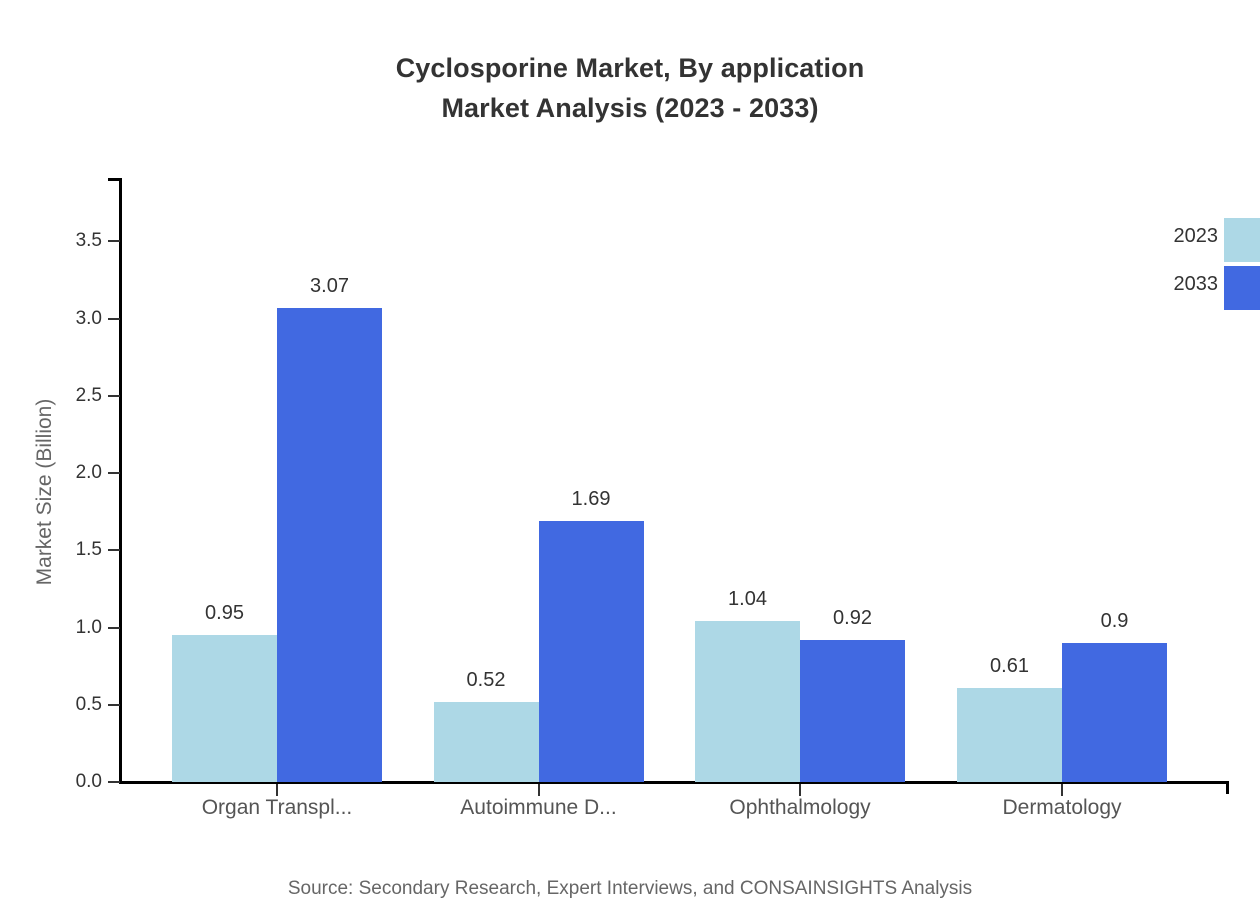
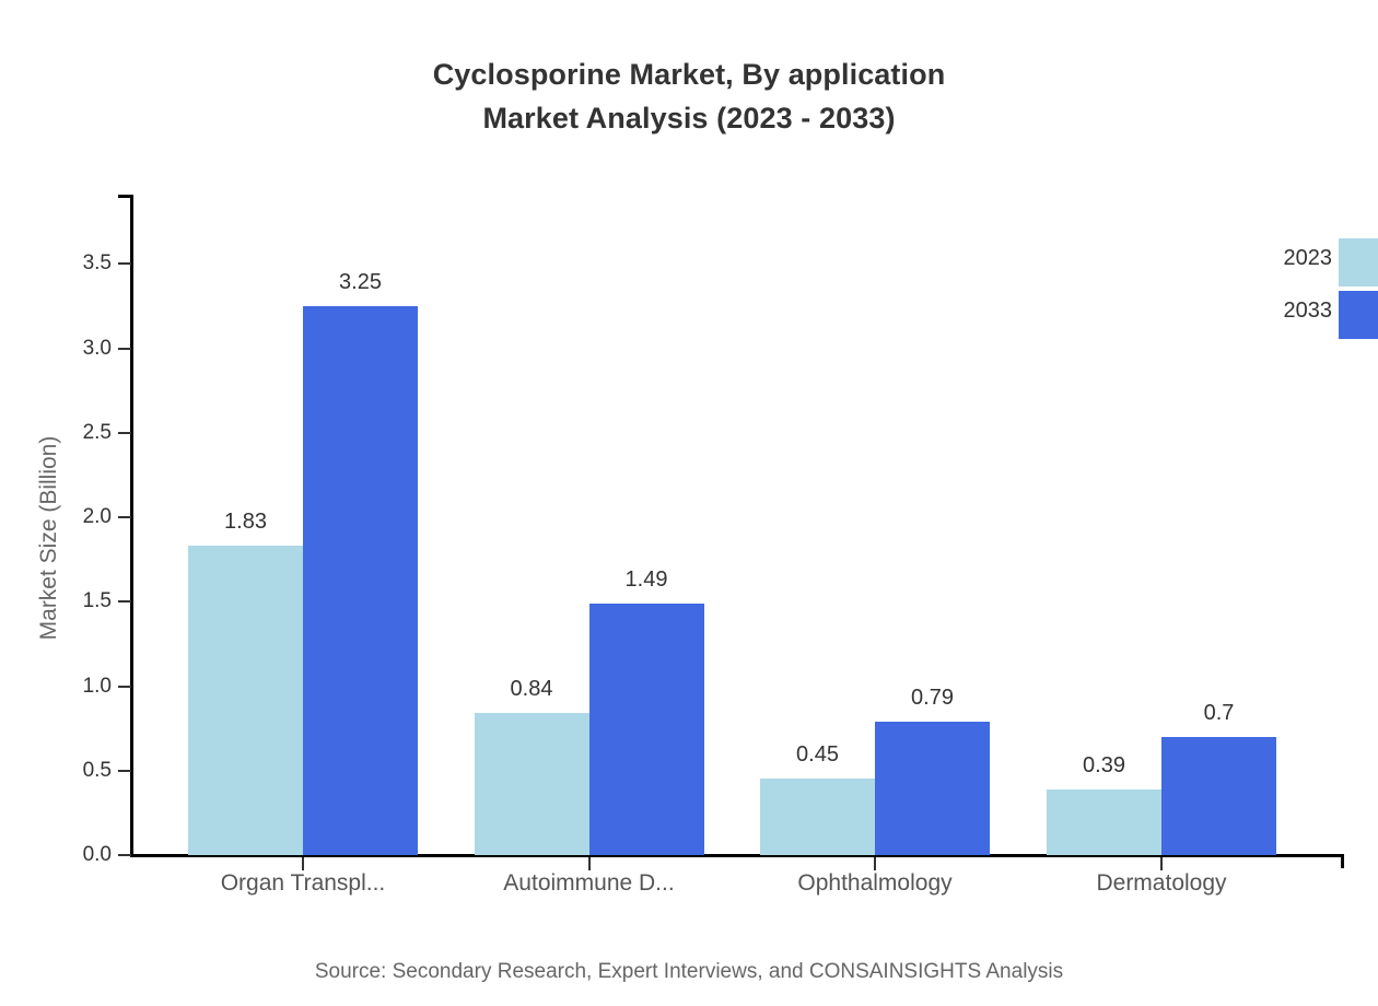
2023/Organ Transpl...: 0.95 -> 1.83
2033/Organ Transpl...: 3.07 -> 3.25
2023/Autoimmune D...: 0.52 -> 0.84
2033/Autoimmune D...: 1.69 -> 1.49
2023/Ophthalmology: 1.04 -> 0.45
2033/Ophthalmology: 0.92 -> 0.79
2023/Dermatology: 0.61 -> 0.39
2033/Dermatology: 0.9 -> 0.7
